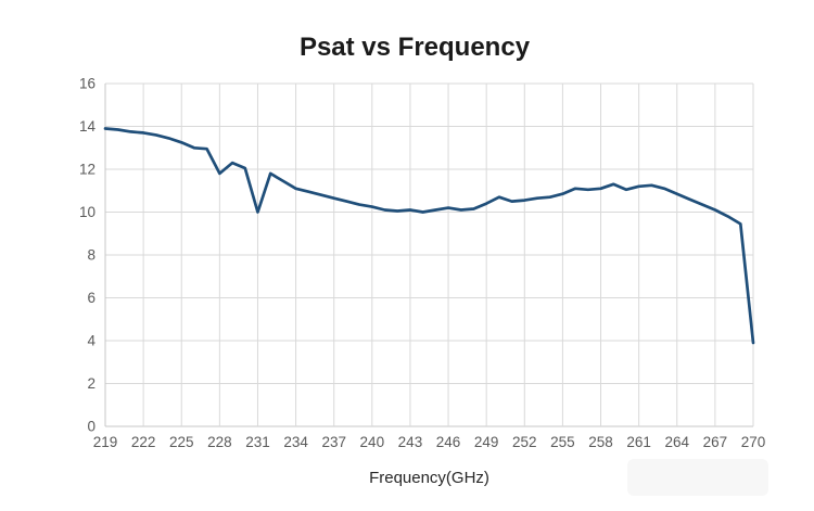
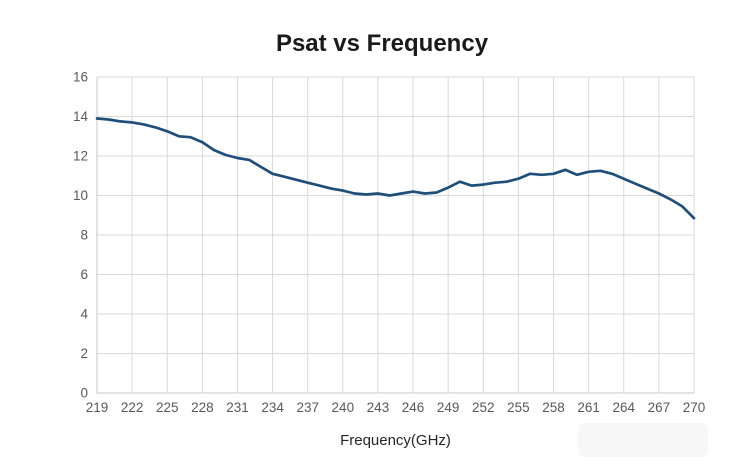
228: 11.8 -> 12.7
231: 10.0 -> 11.9
270: 3.9 -> 8.8
